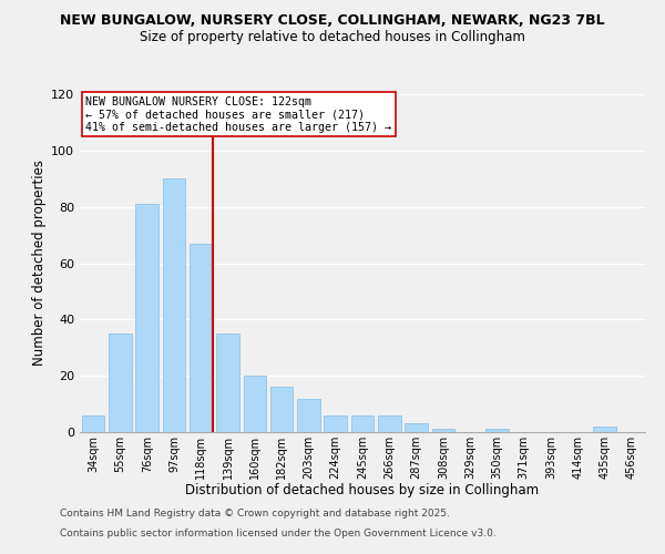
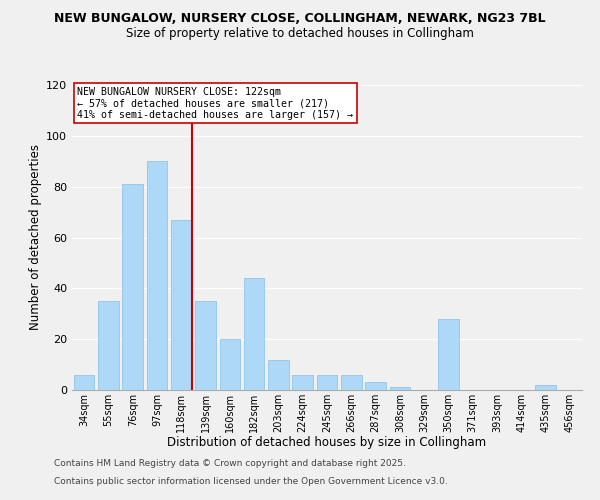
182sqm: 16 -> 44
350sqm: 1 -> 28
